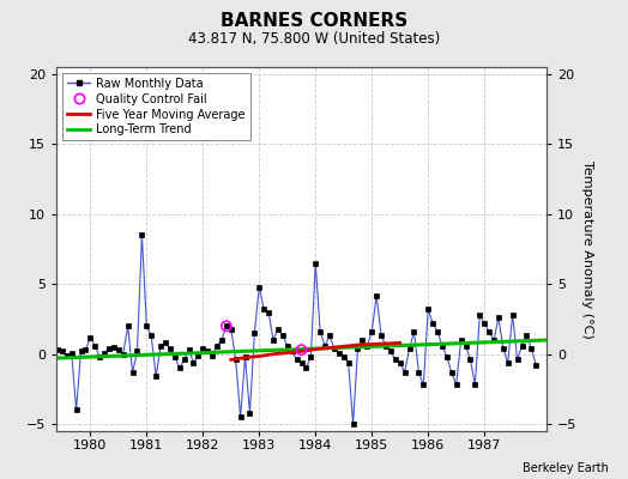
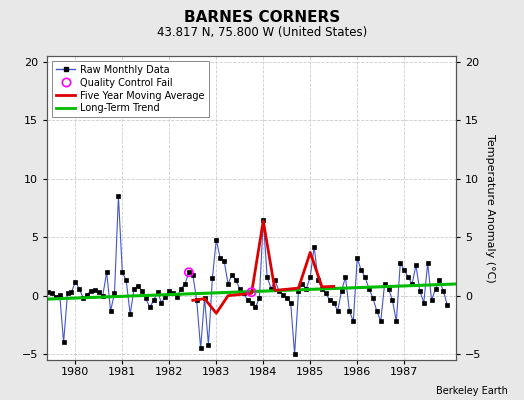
Five Year Moving Average/1983: -0.1 -> -1.5
Five Year Moving Average/1984: 0.3 -> 6.4
Five Year Moving Average/1985: 0.7 -> 3.7
